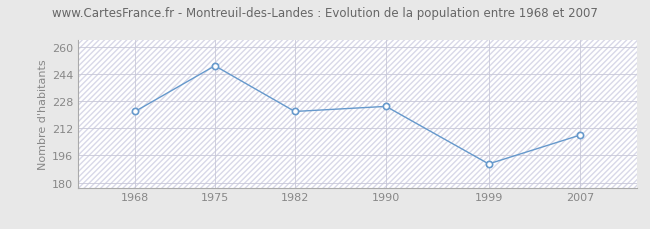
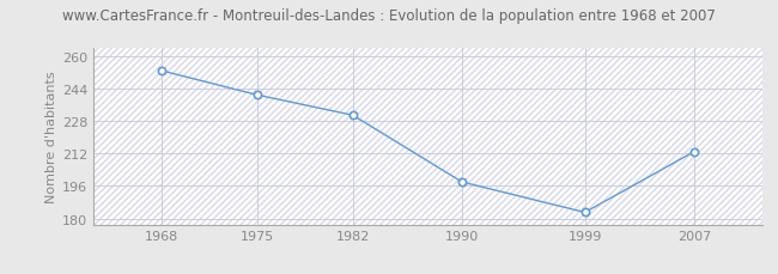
1968: 222 -> 253
1975: 249 -> 241
1982: 222 -> 231
1990: 225 -> 198
1999: 191 -> 183
2007: 208 -> 213
